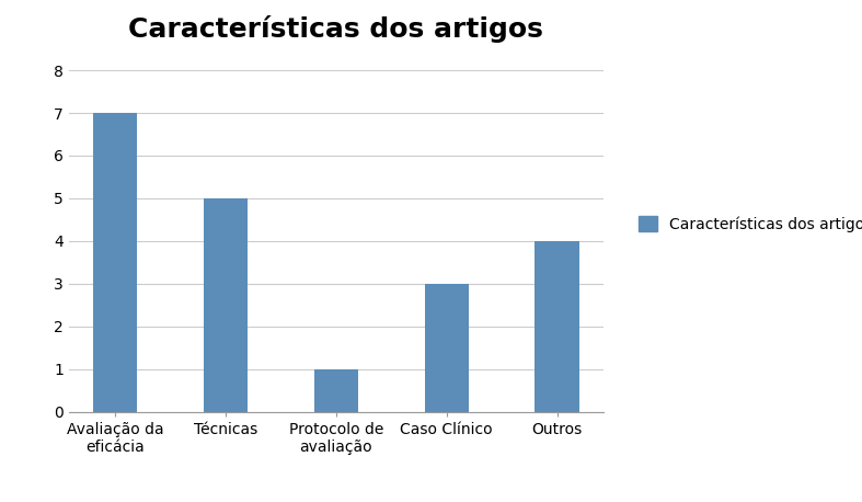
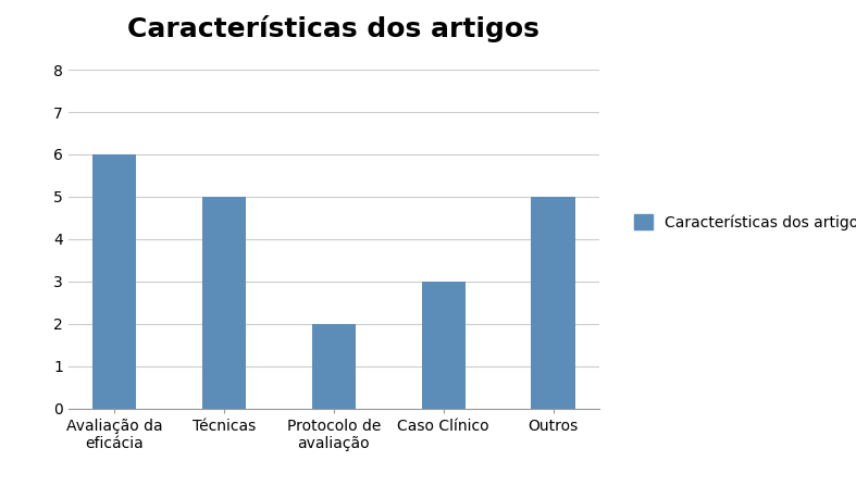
Avaliação da eficácia: 7 -> 6
Protocolo de avaliação: 1 -> 2
Outros: 4 -> 5
